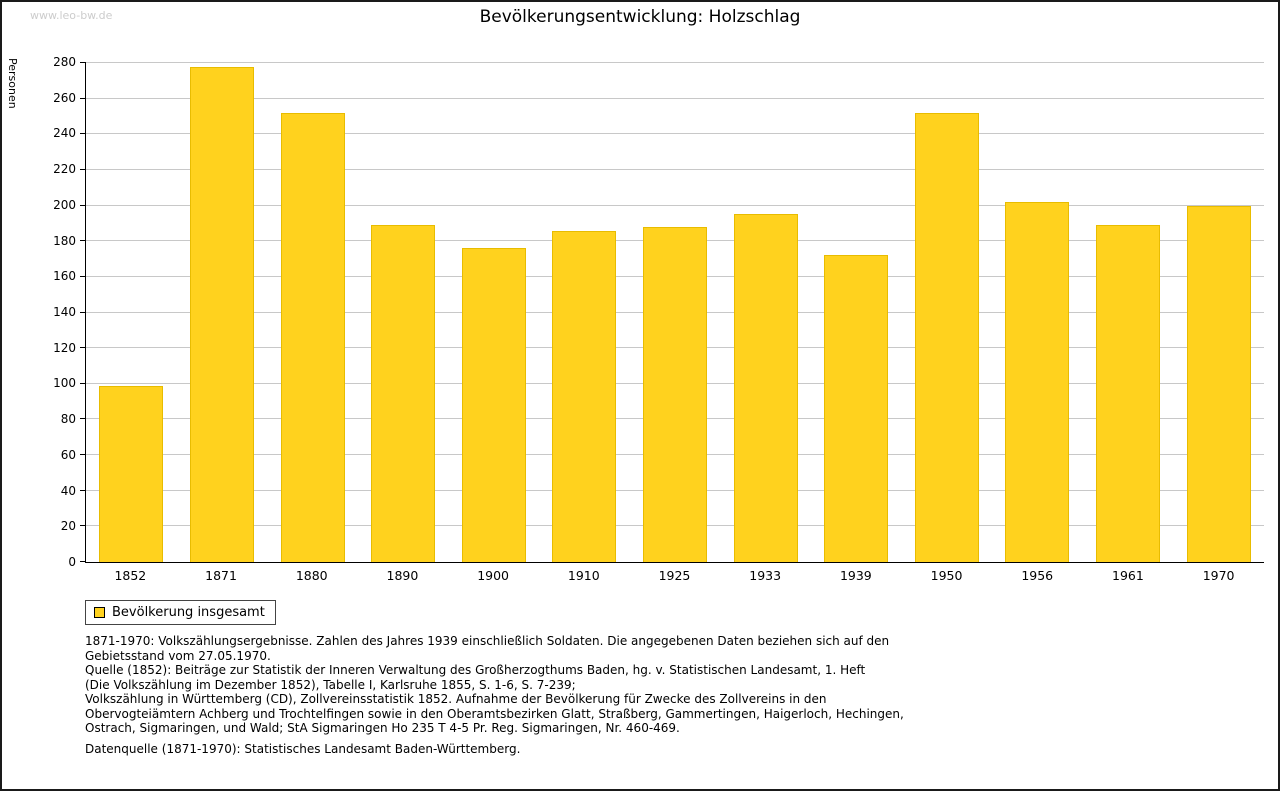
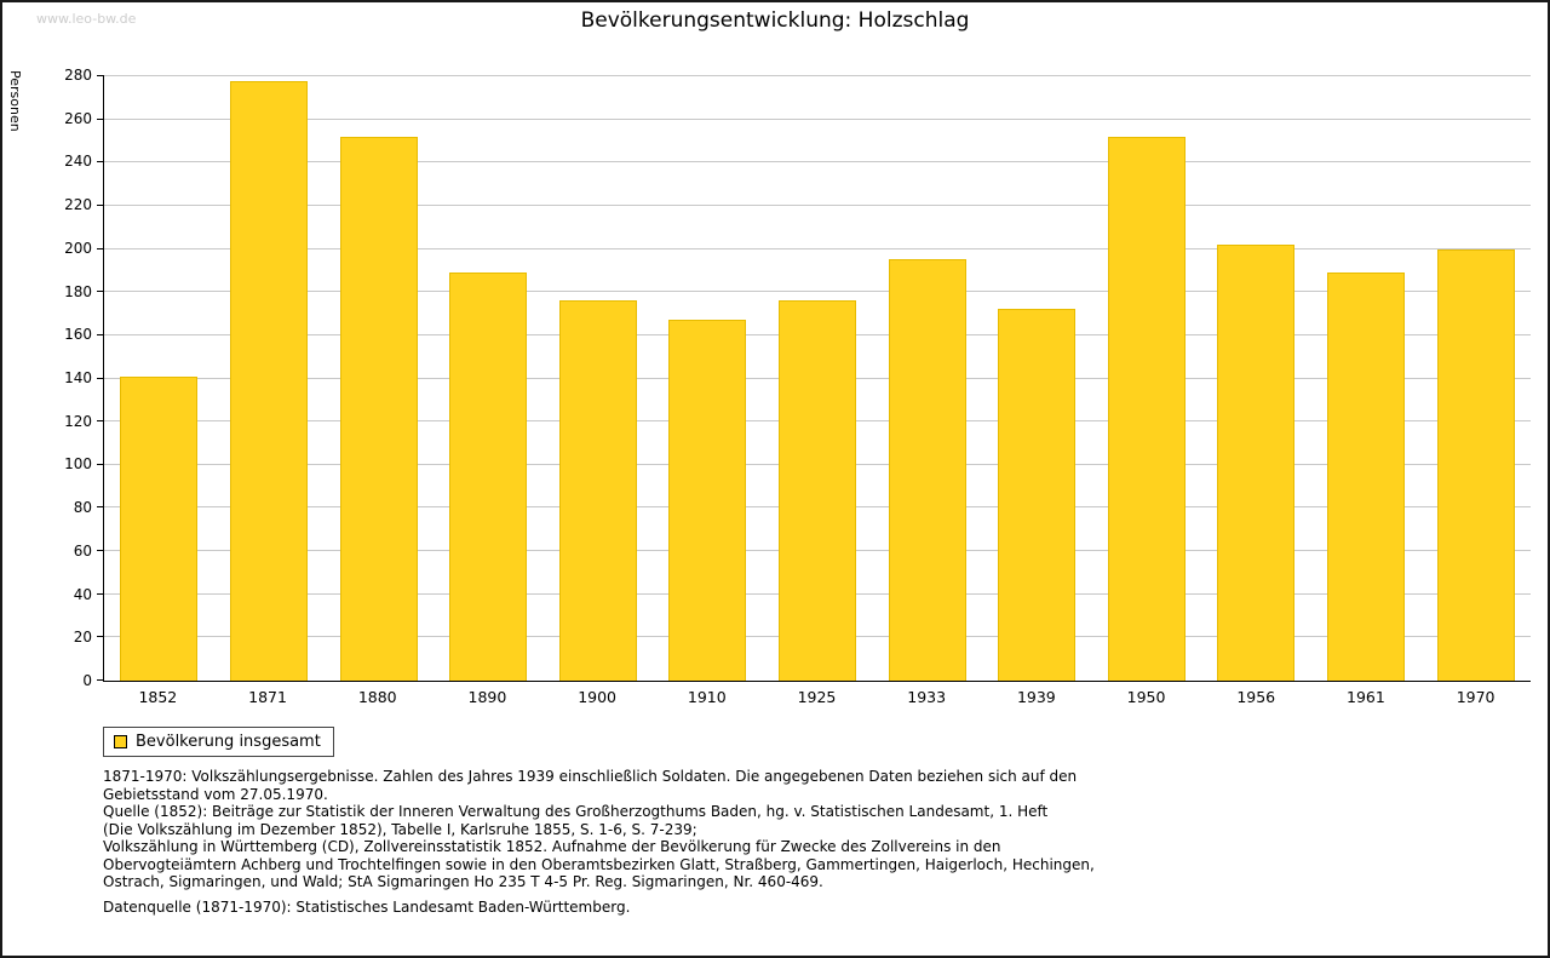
1852: 99 -> 141
1910: 186 -> 167
1925: 188 -> 176
